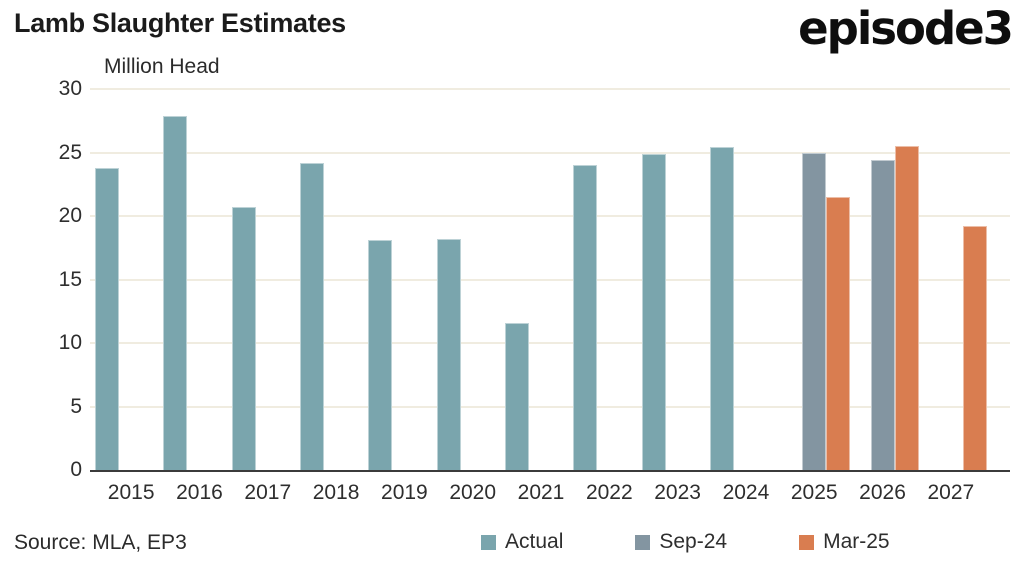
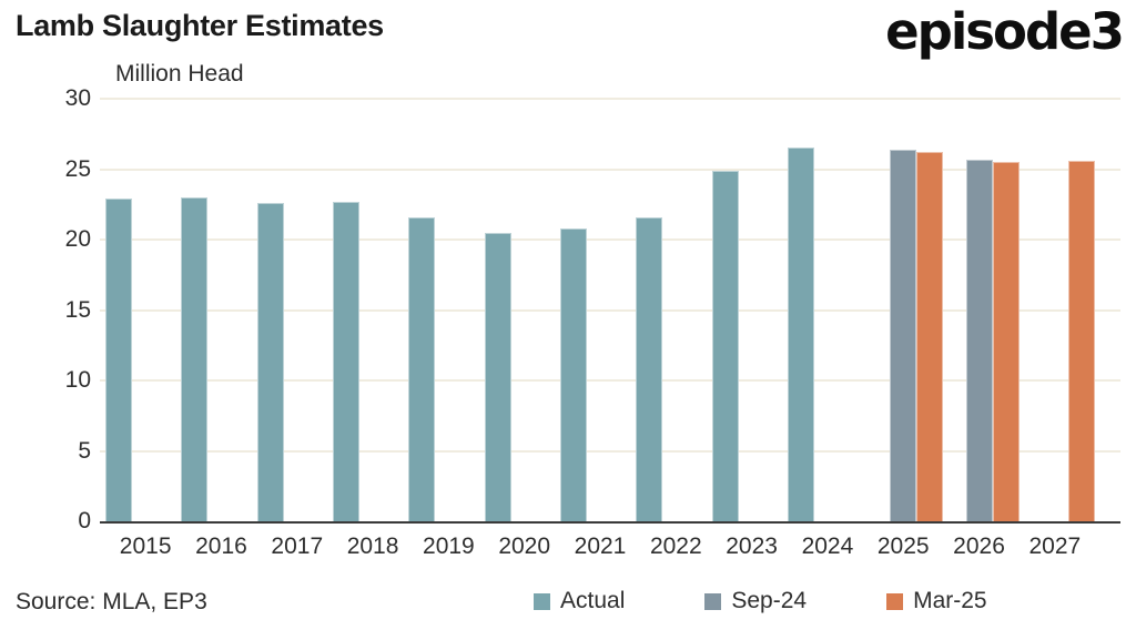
Actual/2015: 23.8 -> 22.9
Actual/2016: 27.9 -> 23.0
Actual/2017: 20.7 -> 22.6
Actual/2018: 24.2 -> 22.7
Actual/2019: 18.1 -> 21.6
Actual/2020: 18.2 -> 20.5
Actual/2021: 11.6 -> 20.8
Actual/2022: 24.0 -> 21.6
Actual/2024: 25.4 -> 26.5
Sep-24/2025: 25.0 -> 26.4
Mar-25/2025: 21.5 -> 26.2
Sep-24/2026: 24.4 -> 25.7
Mar-25/2027: 19.2 -> 25.6
